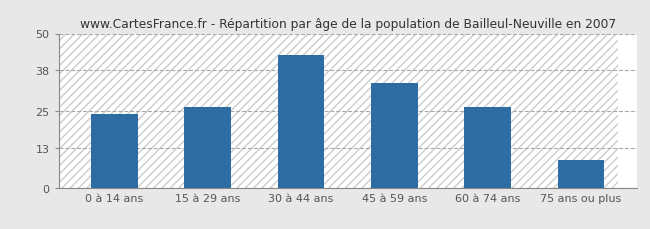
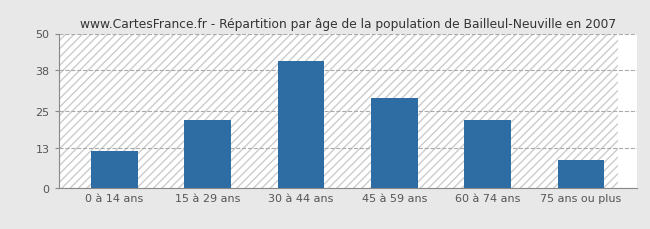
0 à 14 ans: 24 -> 12
15 à 29 ans: 26 -> 22
30 à 44 ans: 43 -> 41
45 à 59 ans: 34 -> 29
60 à 74 ans: 26 -> 22
